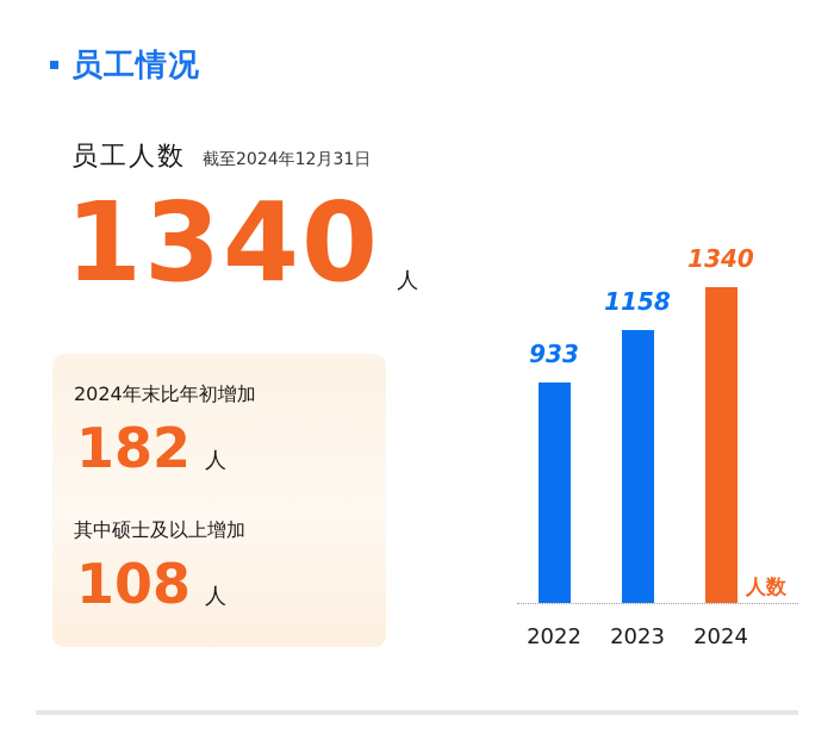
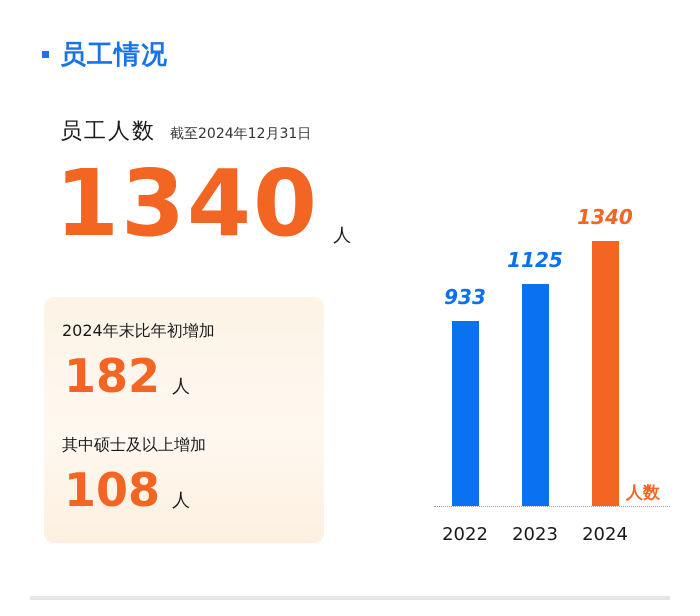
2023: 1158 -> 1125
